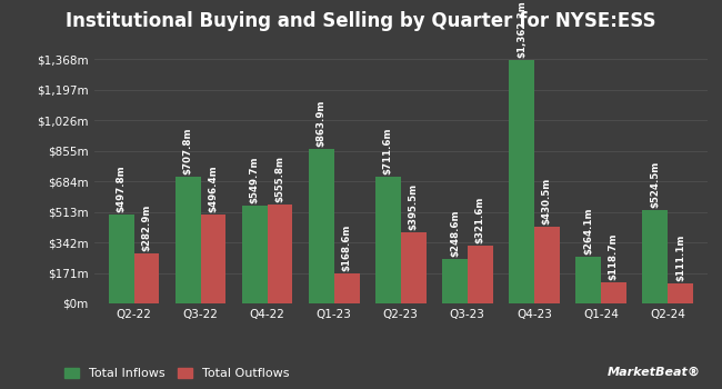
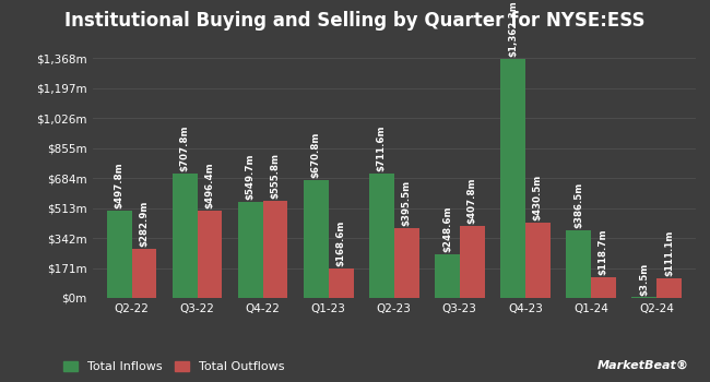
Total Inflows/Q1-23: $863.9m -> $670.8m
Total Outflows/Q3-23: $321.6m -> $407.8m
Total Inflows/Q1-24: $264.1m -> $386.5m
Total Inflows/Q2-24: $524.5m -> $3.5m
